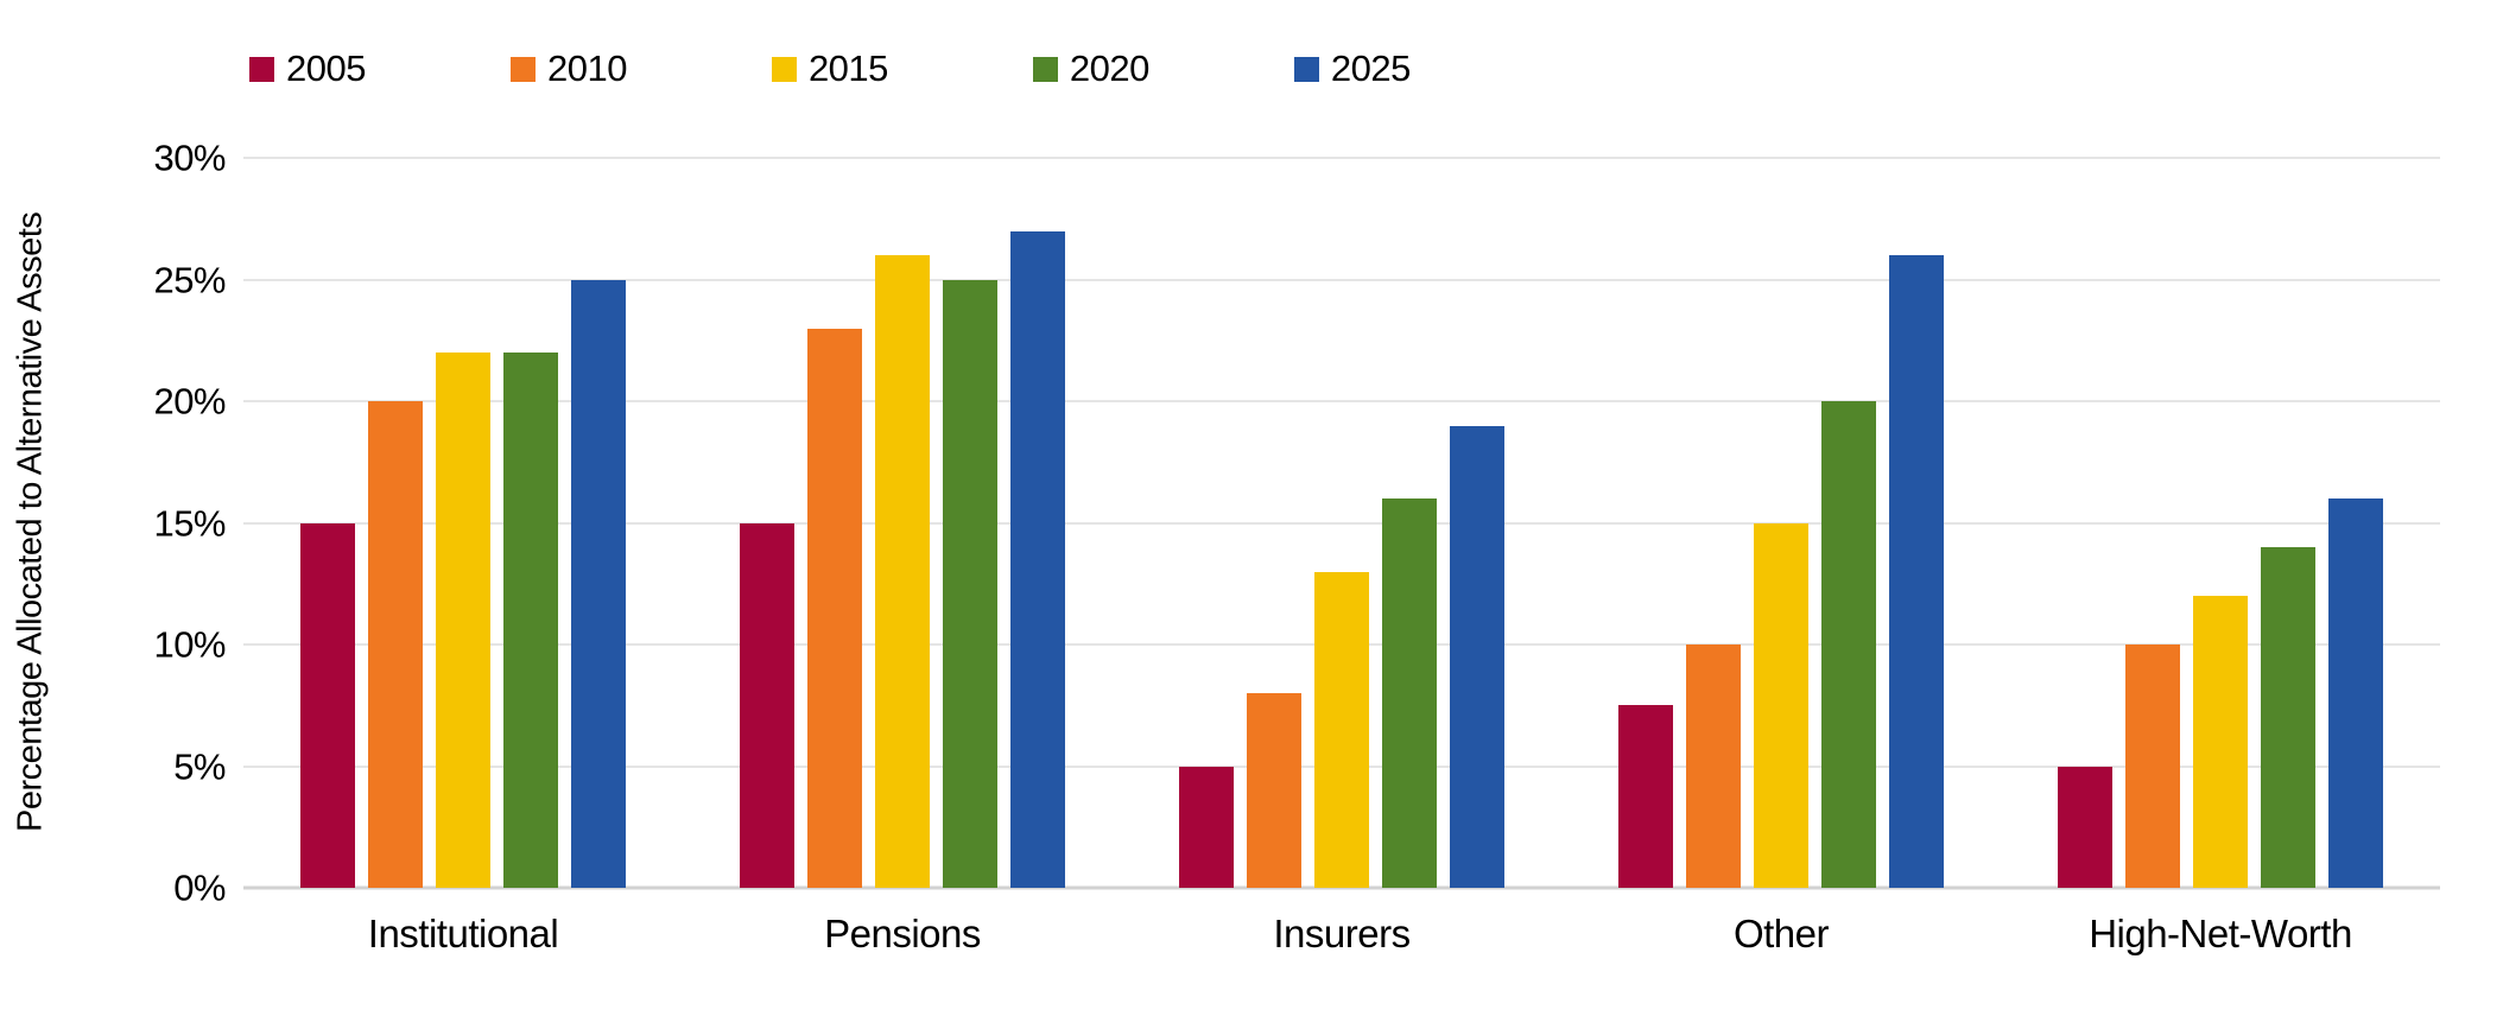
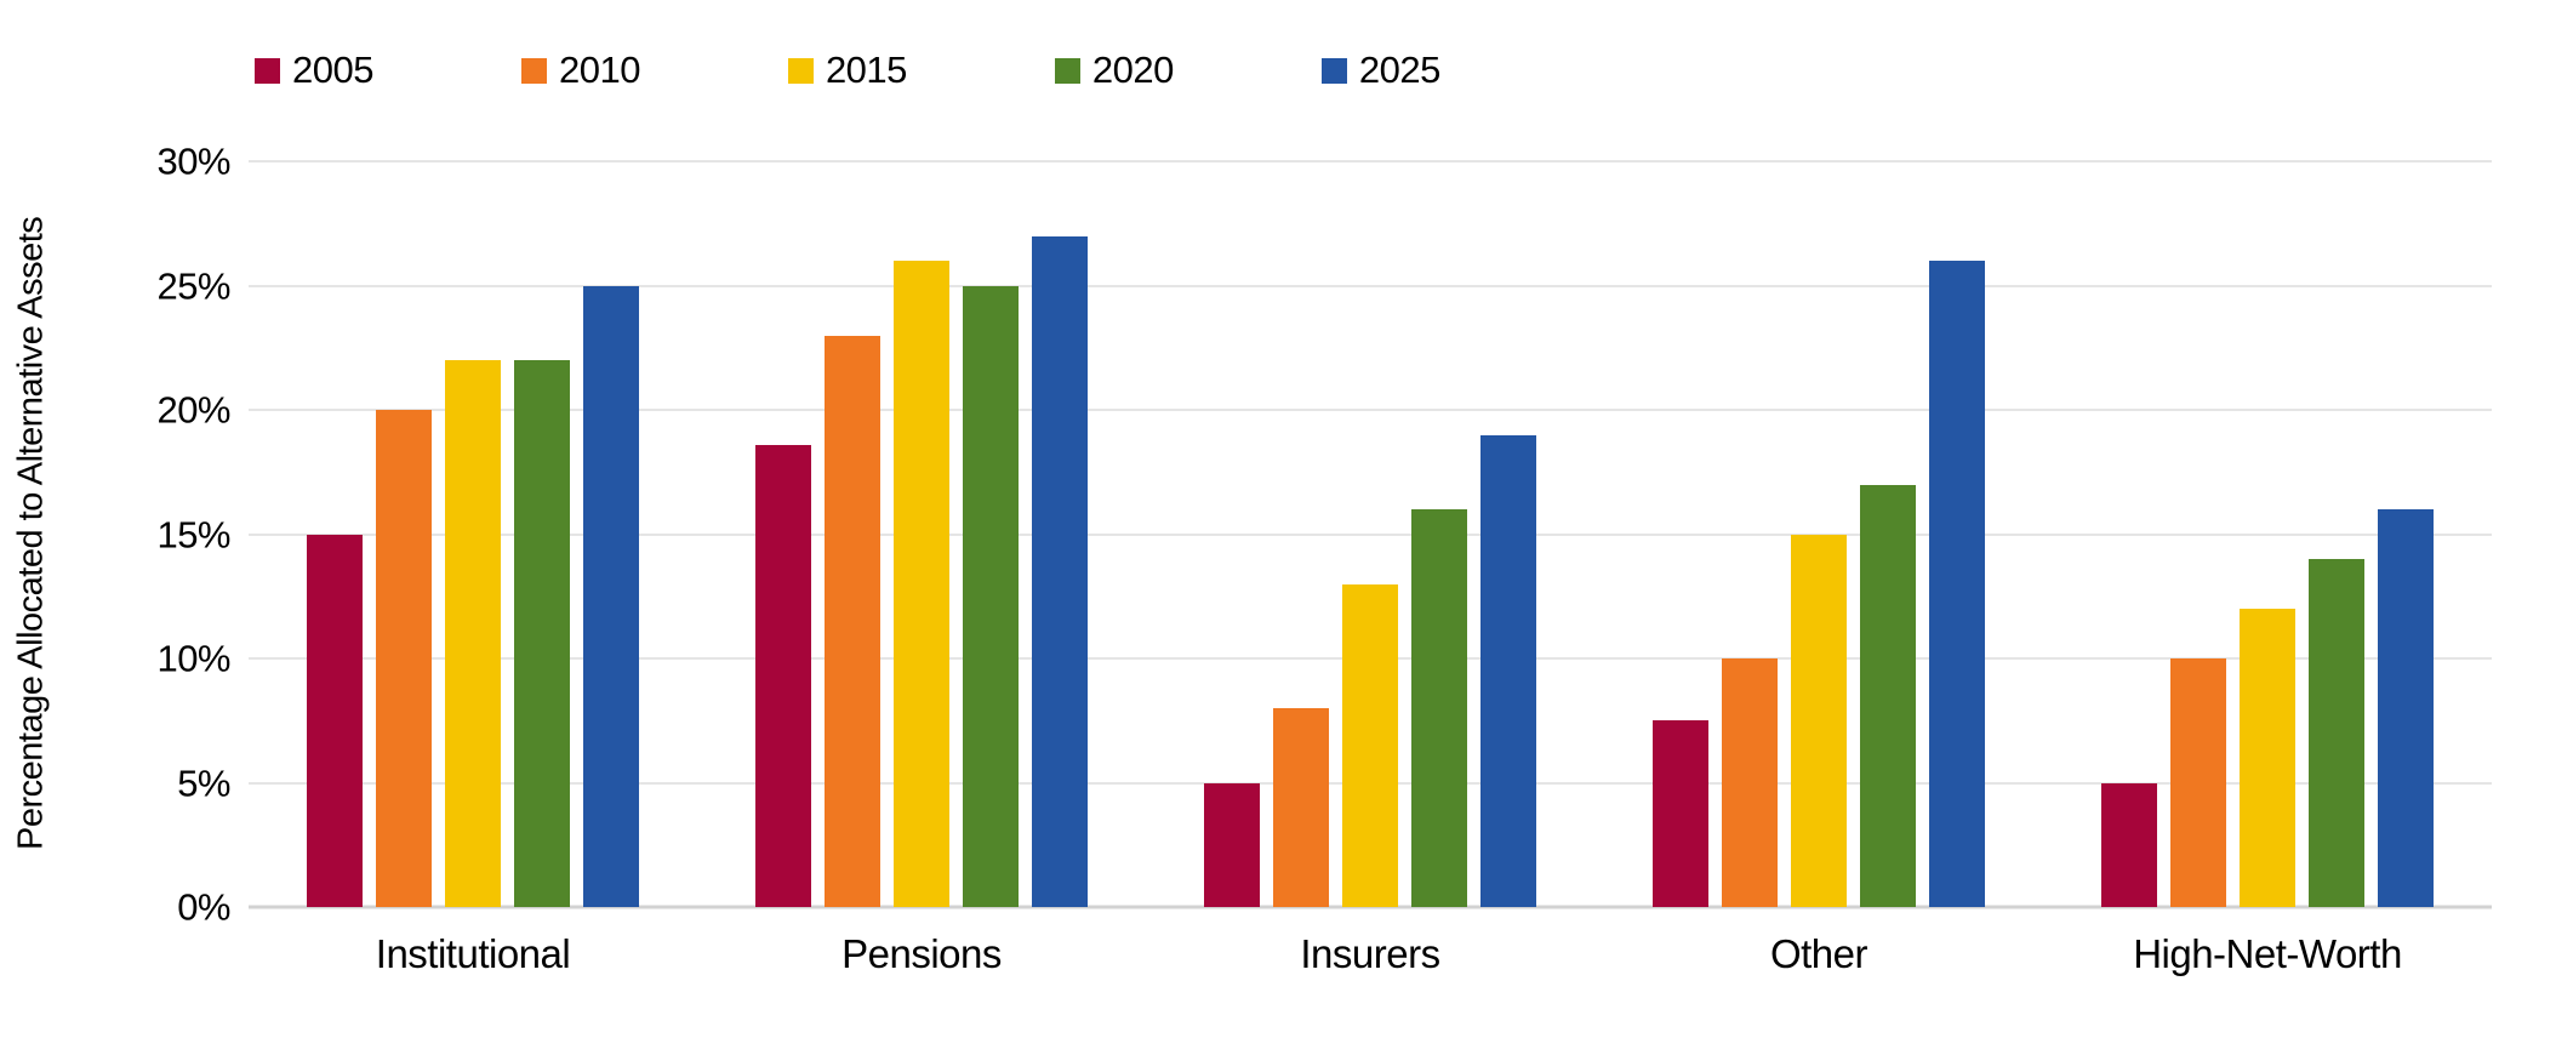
2005/Pensions: 15.0% -> 18.6%
2020/Other: 20% -> 17%
